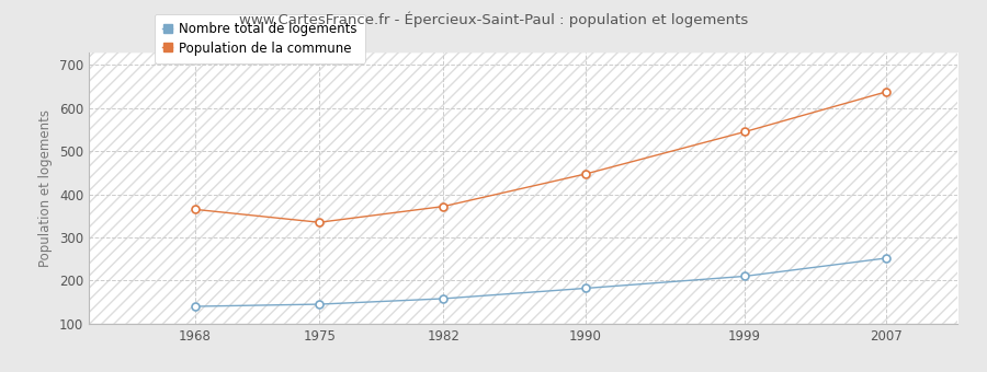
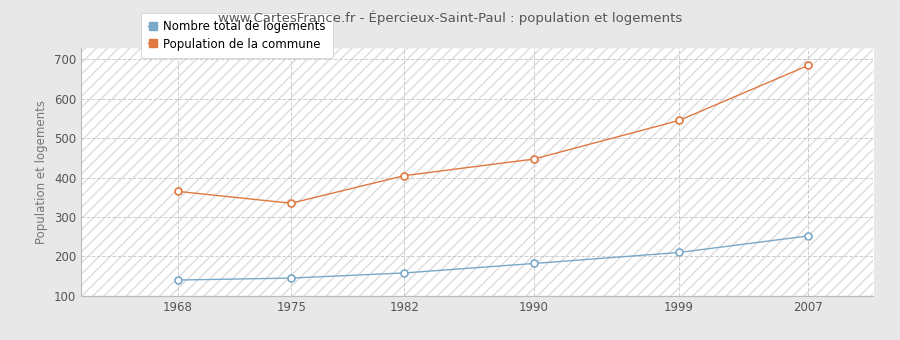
Population de la commune/1982: 372 -> 405
Population de la commune/2007: 638 -> 685
